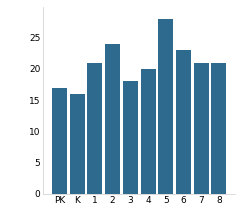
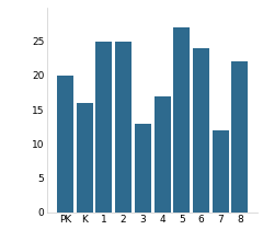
PK: 17 -> 20
1: 21 -> 25
2: 24 -> 25
3: 18 -> 13
4: 20 -> 17
5: 28 -> 27
6: 23 -> 24
7: 21 -> 12
8: 21 -> 22
